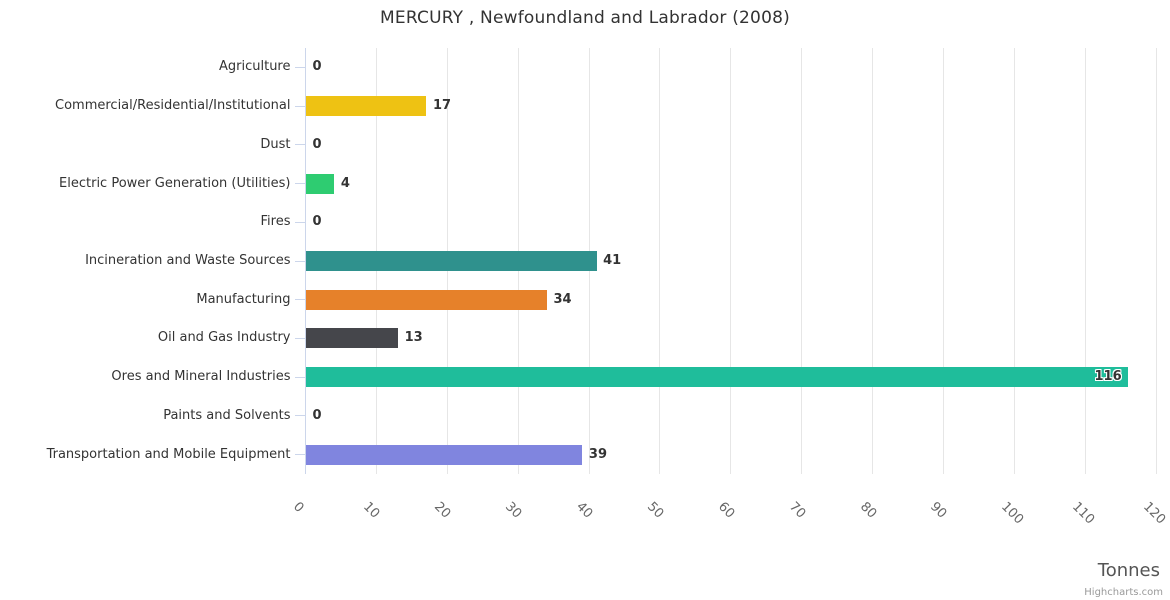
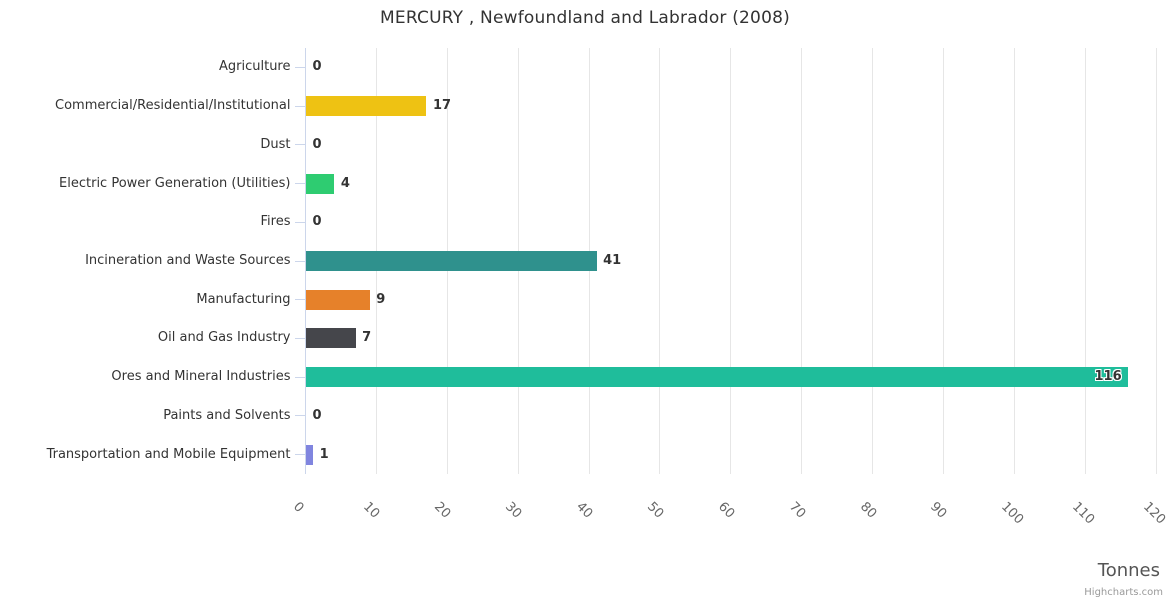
Manufacturing: 34 -> 9
Oil and Gas Industry: 13 -> 7
Transportation and Mobile Equipment: 39 -> 1
